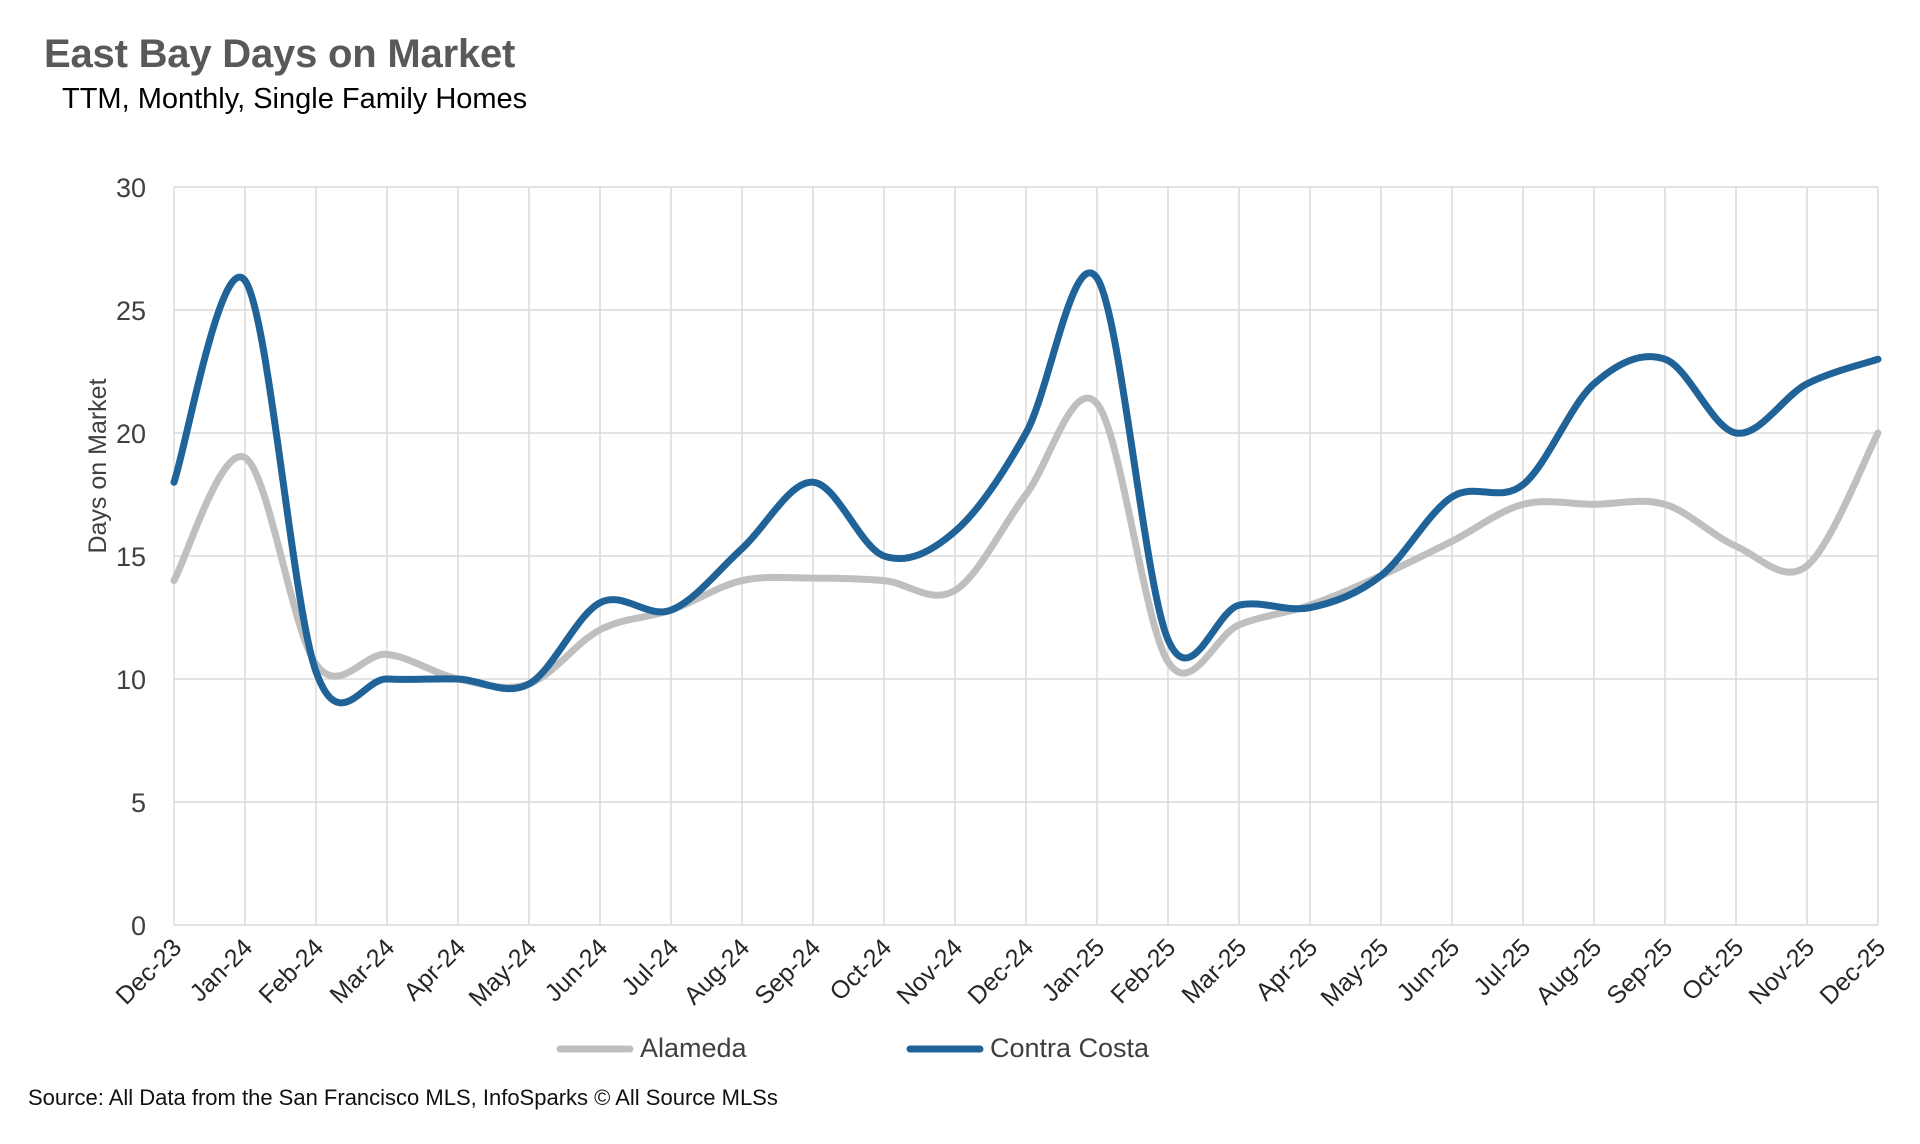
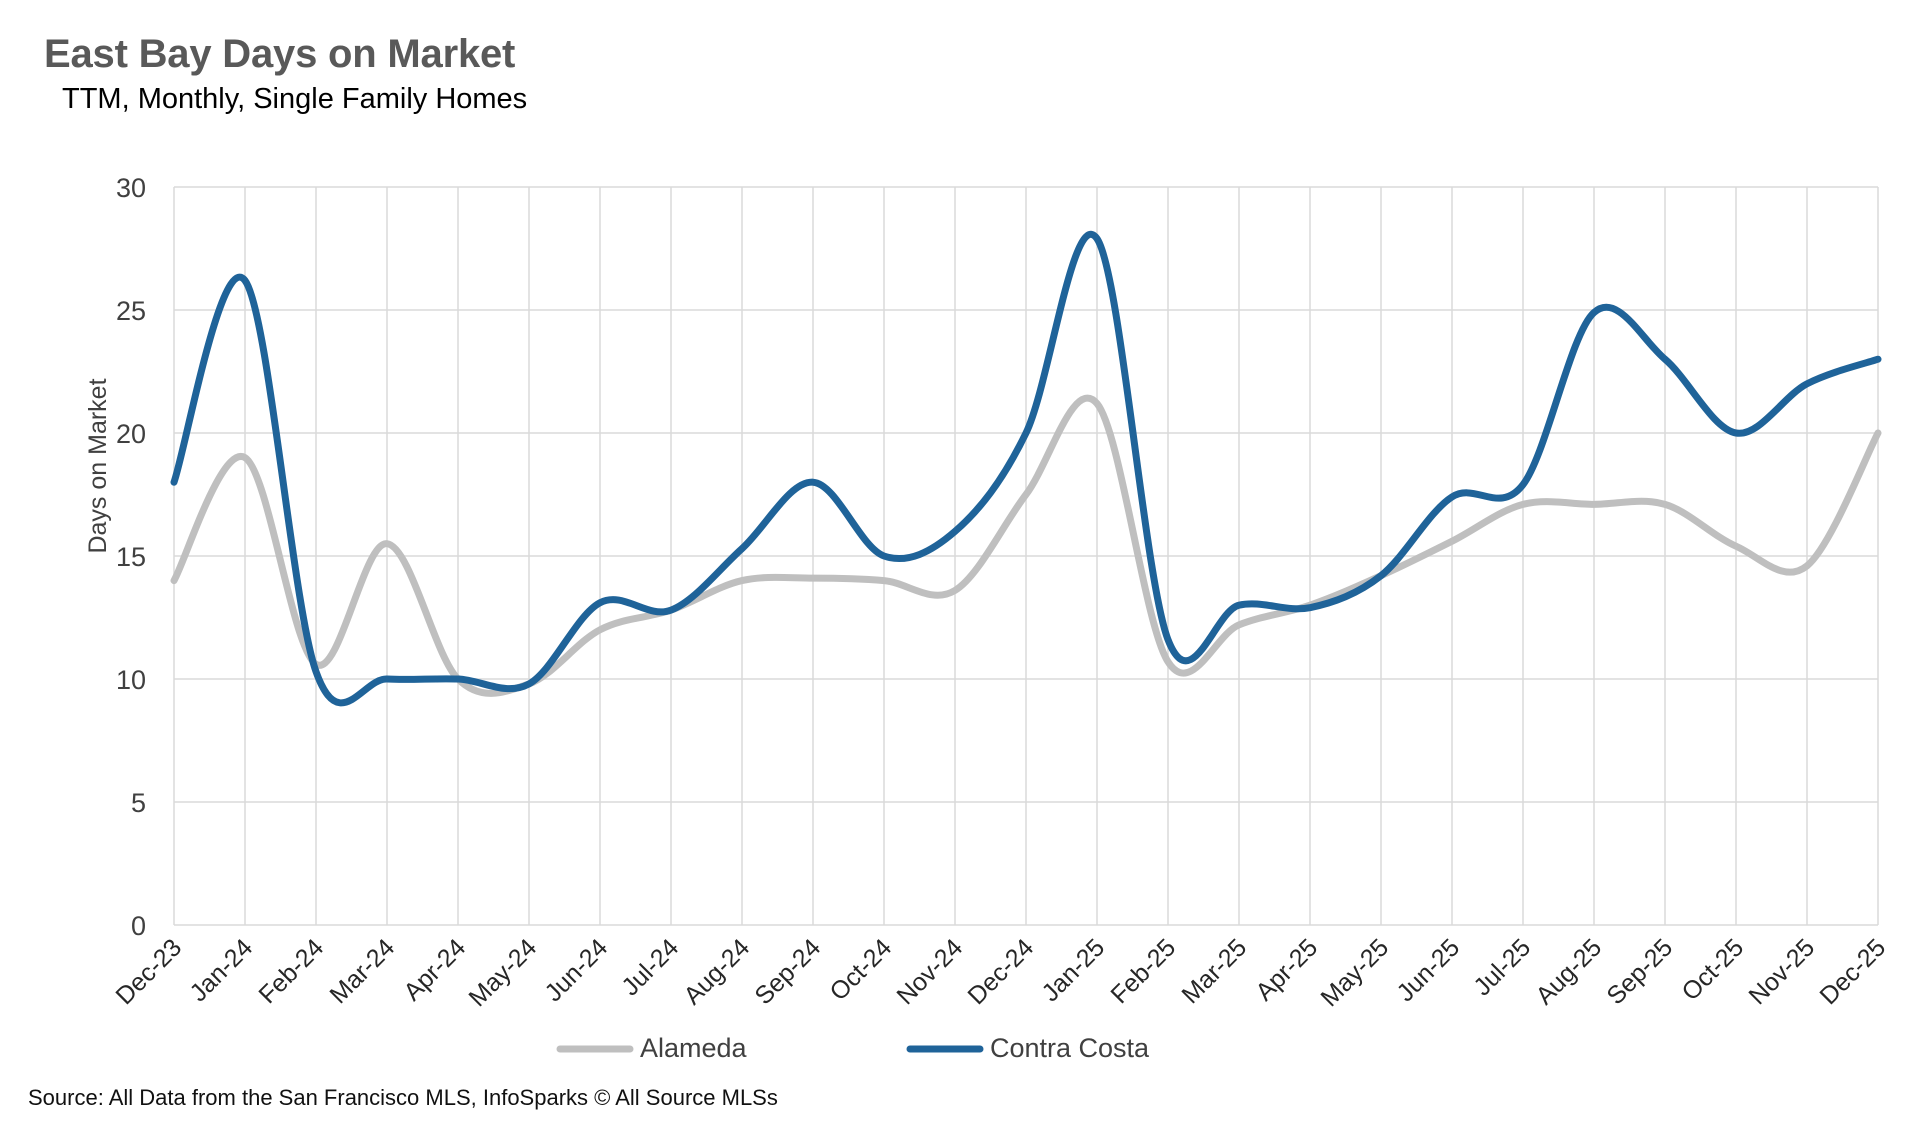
Alameda/Mar-24: 11.0 -> 15.5
Contra Costa/Jan-25: 26.3 -> 27.9
Contra Costa/Aug-25: 22.0 -> 24.9
